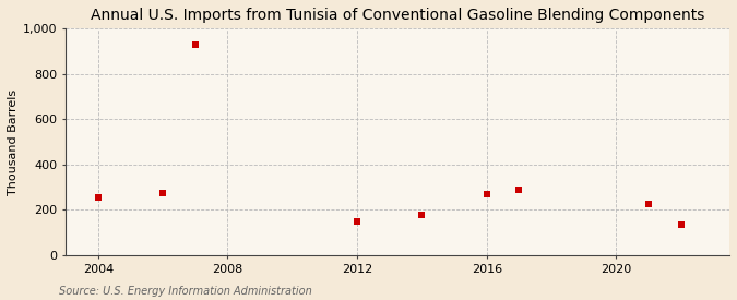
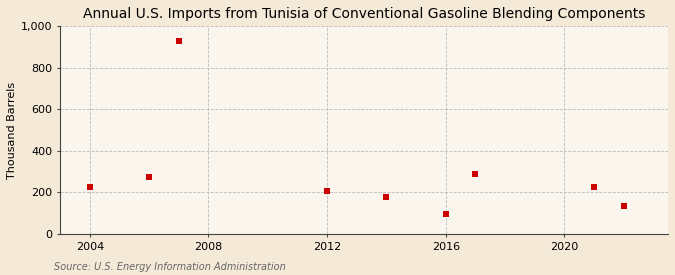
2004: 255 -> 225
2012: 150 -> 205
2016: 270 -> 95
